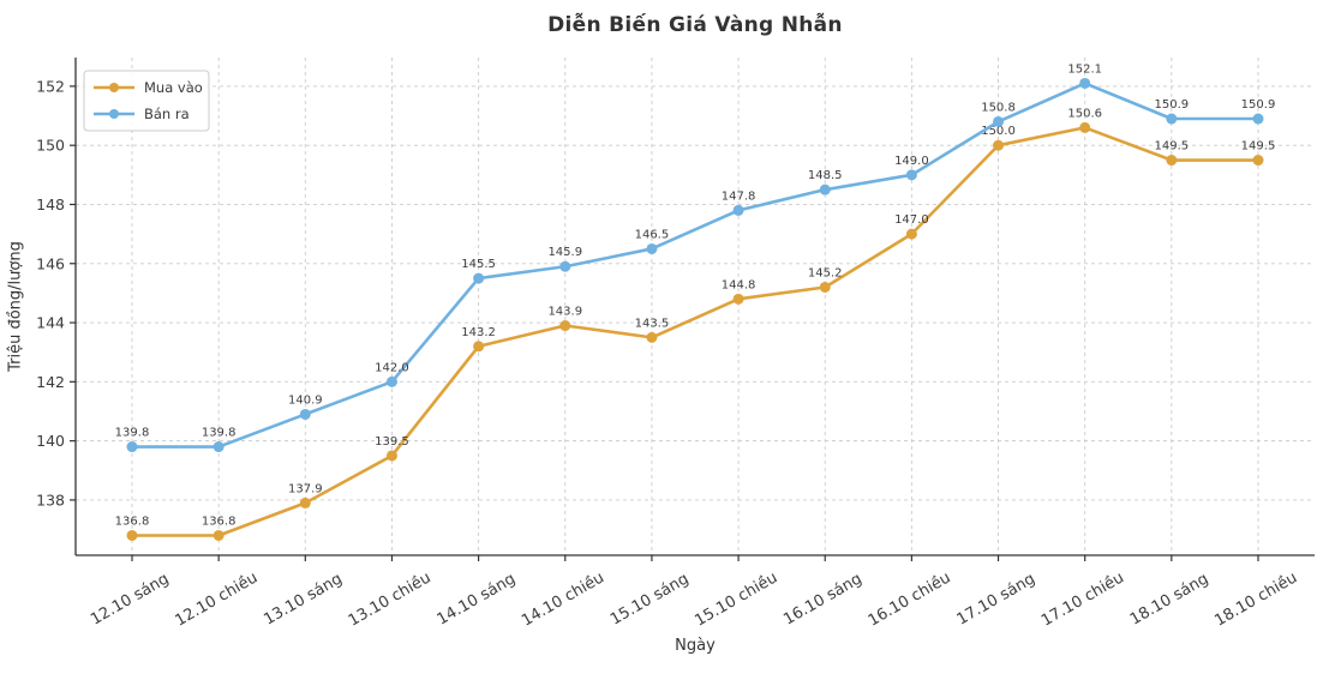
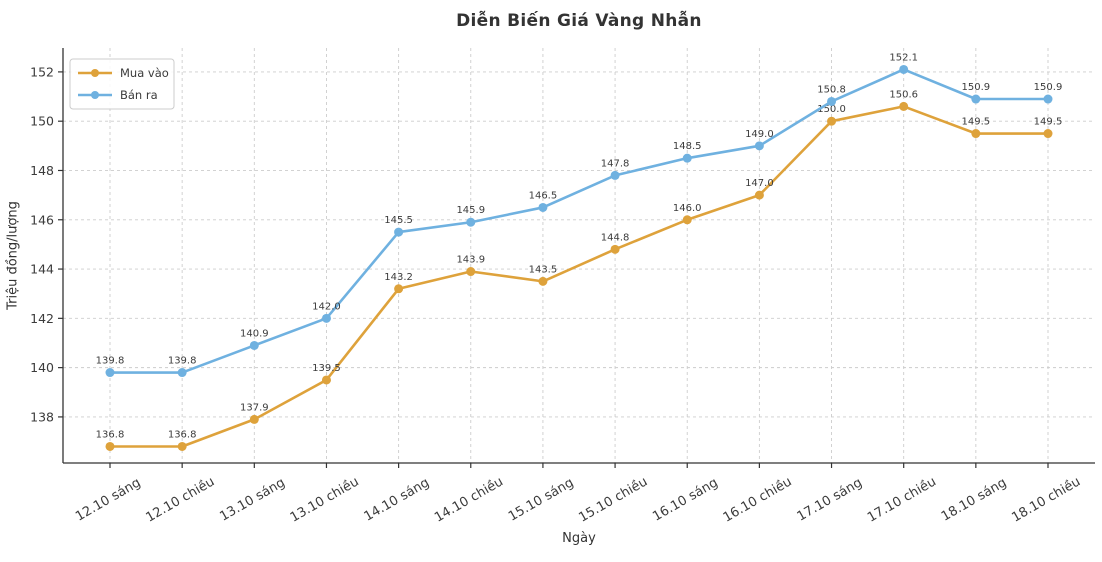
Mua vào/16.10 sáng: 145.2 -> 146.0
